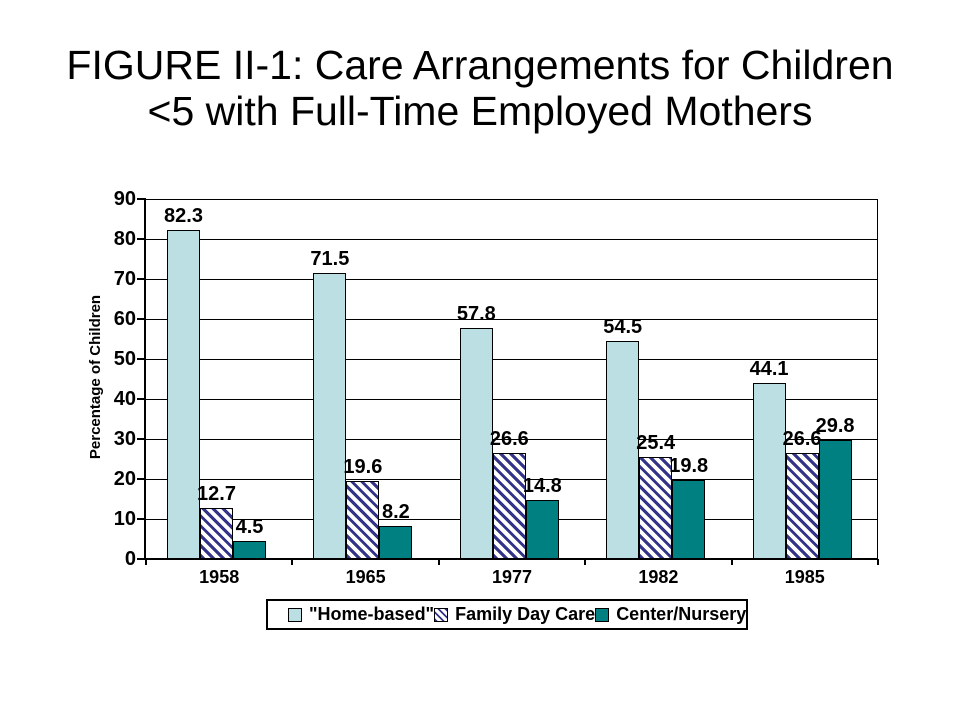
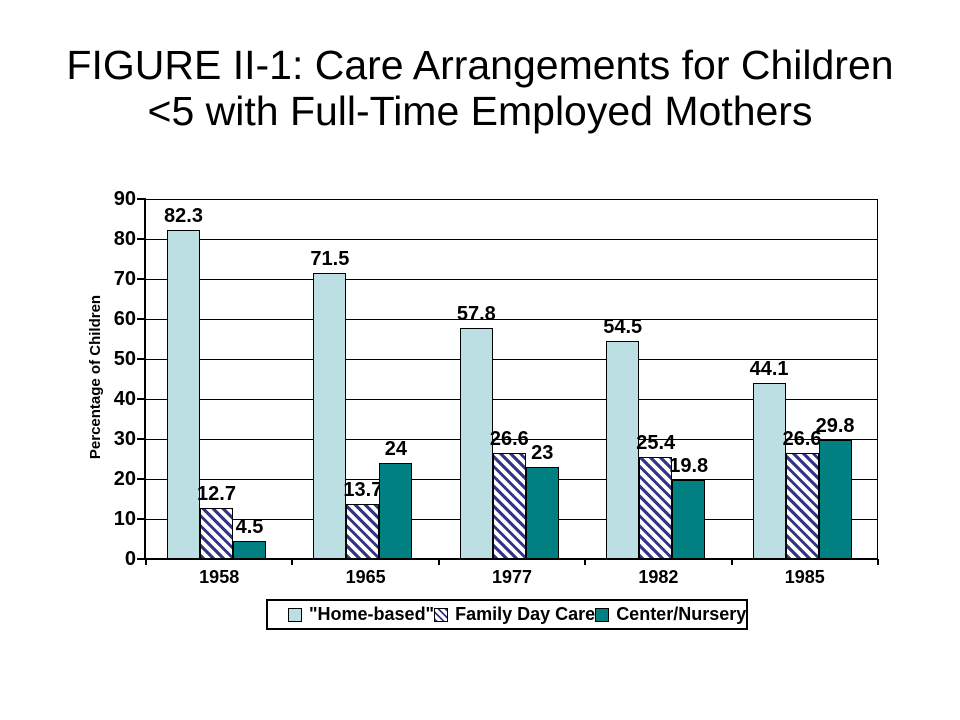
Family Day Care/1965: 19.6 -> 13.7
Center/Nursery/1965: 8.2 -> 24
Center/Nursery/1977: 14.8 -> 23
